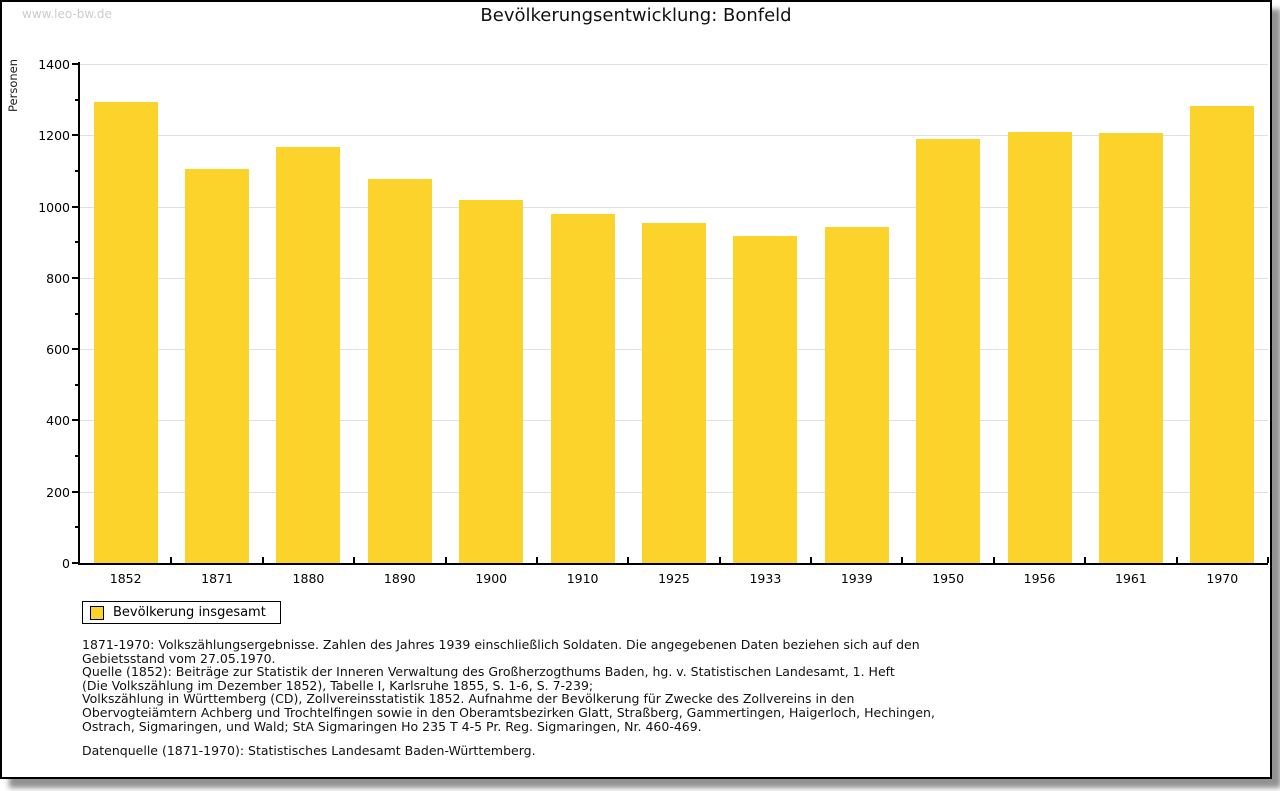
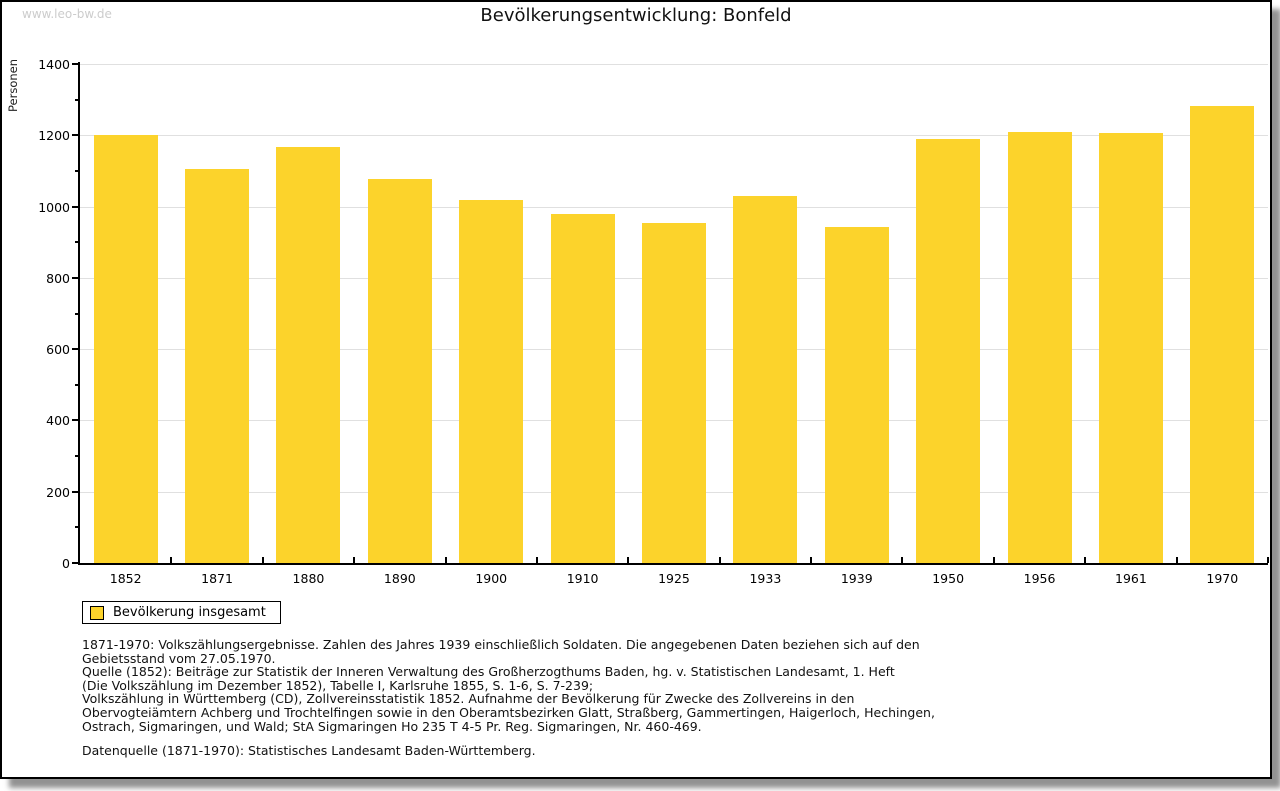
1852: 1290 -> 1200
1933: 920 -> 1030
